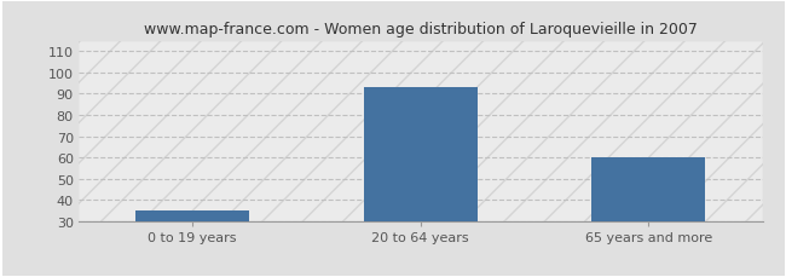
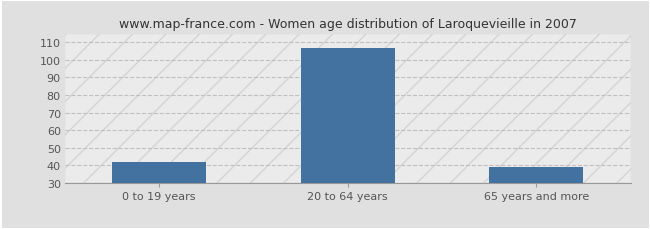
0 to 19 years: 35 -> 42
20 to 64 years: 93 -> 107
65 years and more: 60 -> 39
